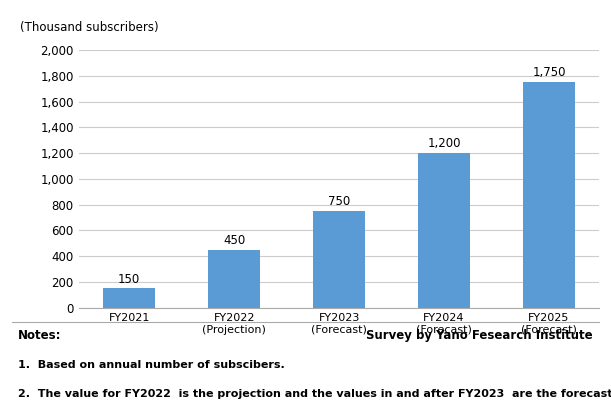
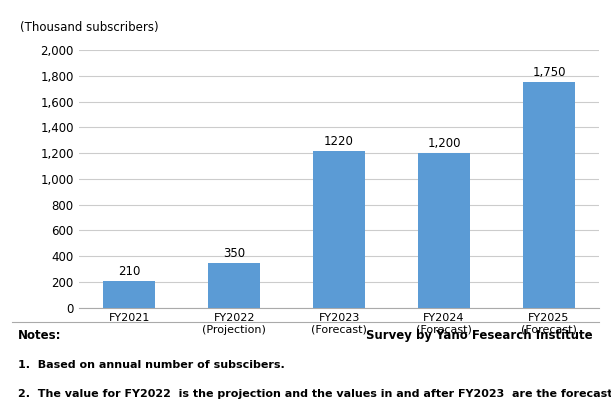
FY2021: 150 -> 210
FY2022 (Projection): 450 -> 350
FY2023 (Forecast): 750 -> 1220
